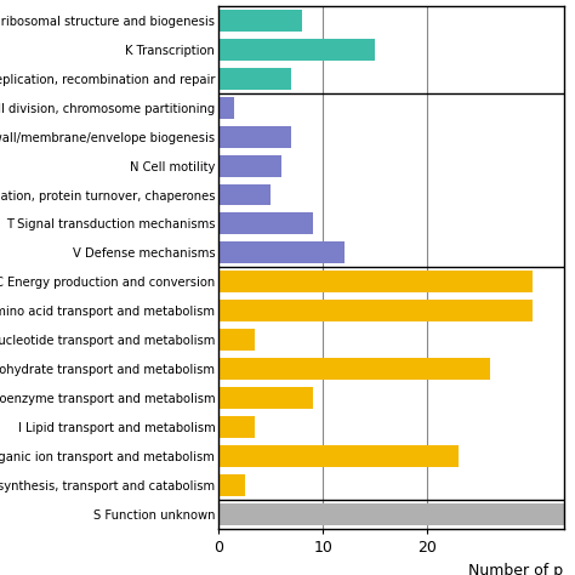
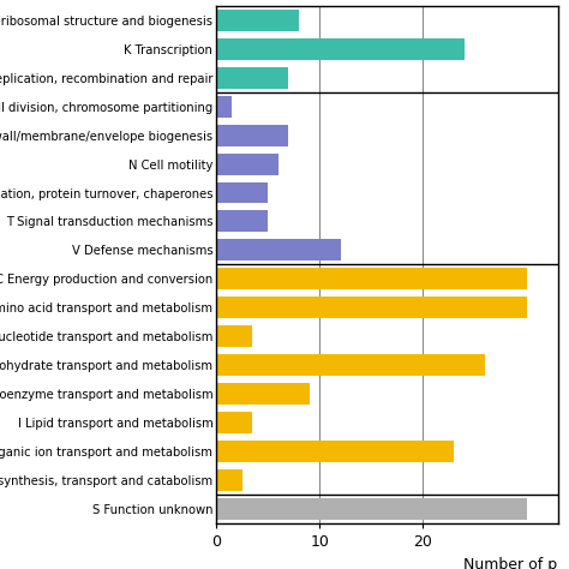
K Transcription: 15.0 -> 24.0
T Signal transduction mechanisms: 9.0 -> 5.0
S Function unknown: 33.0 -> 30.0
